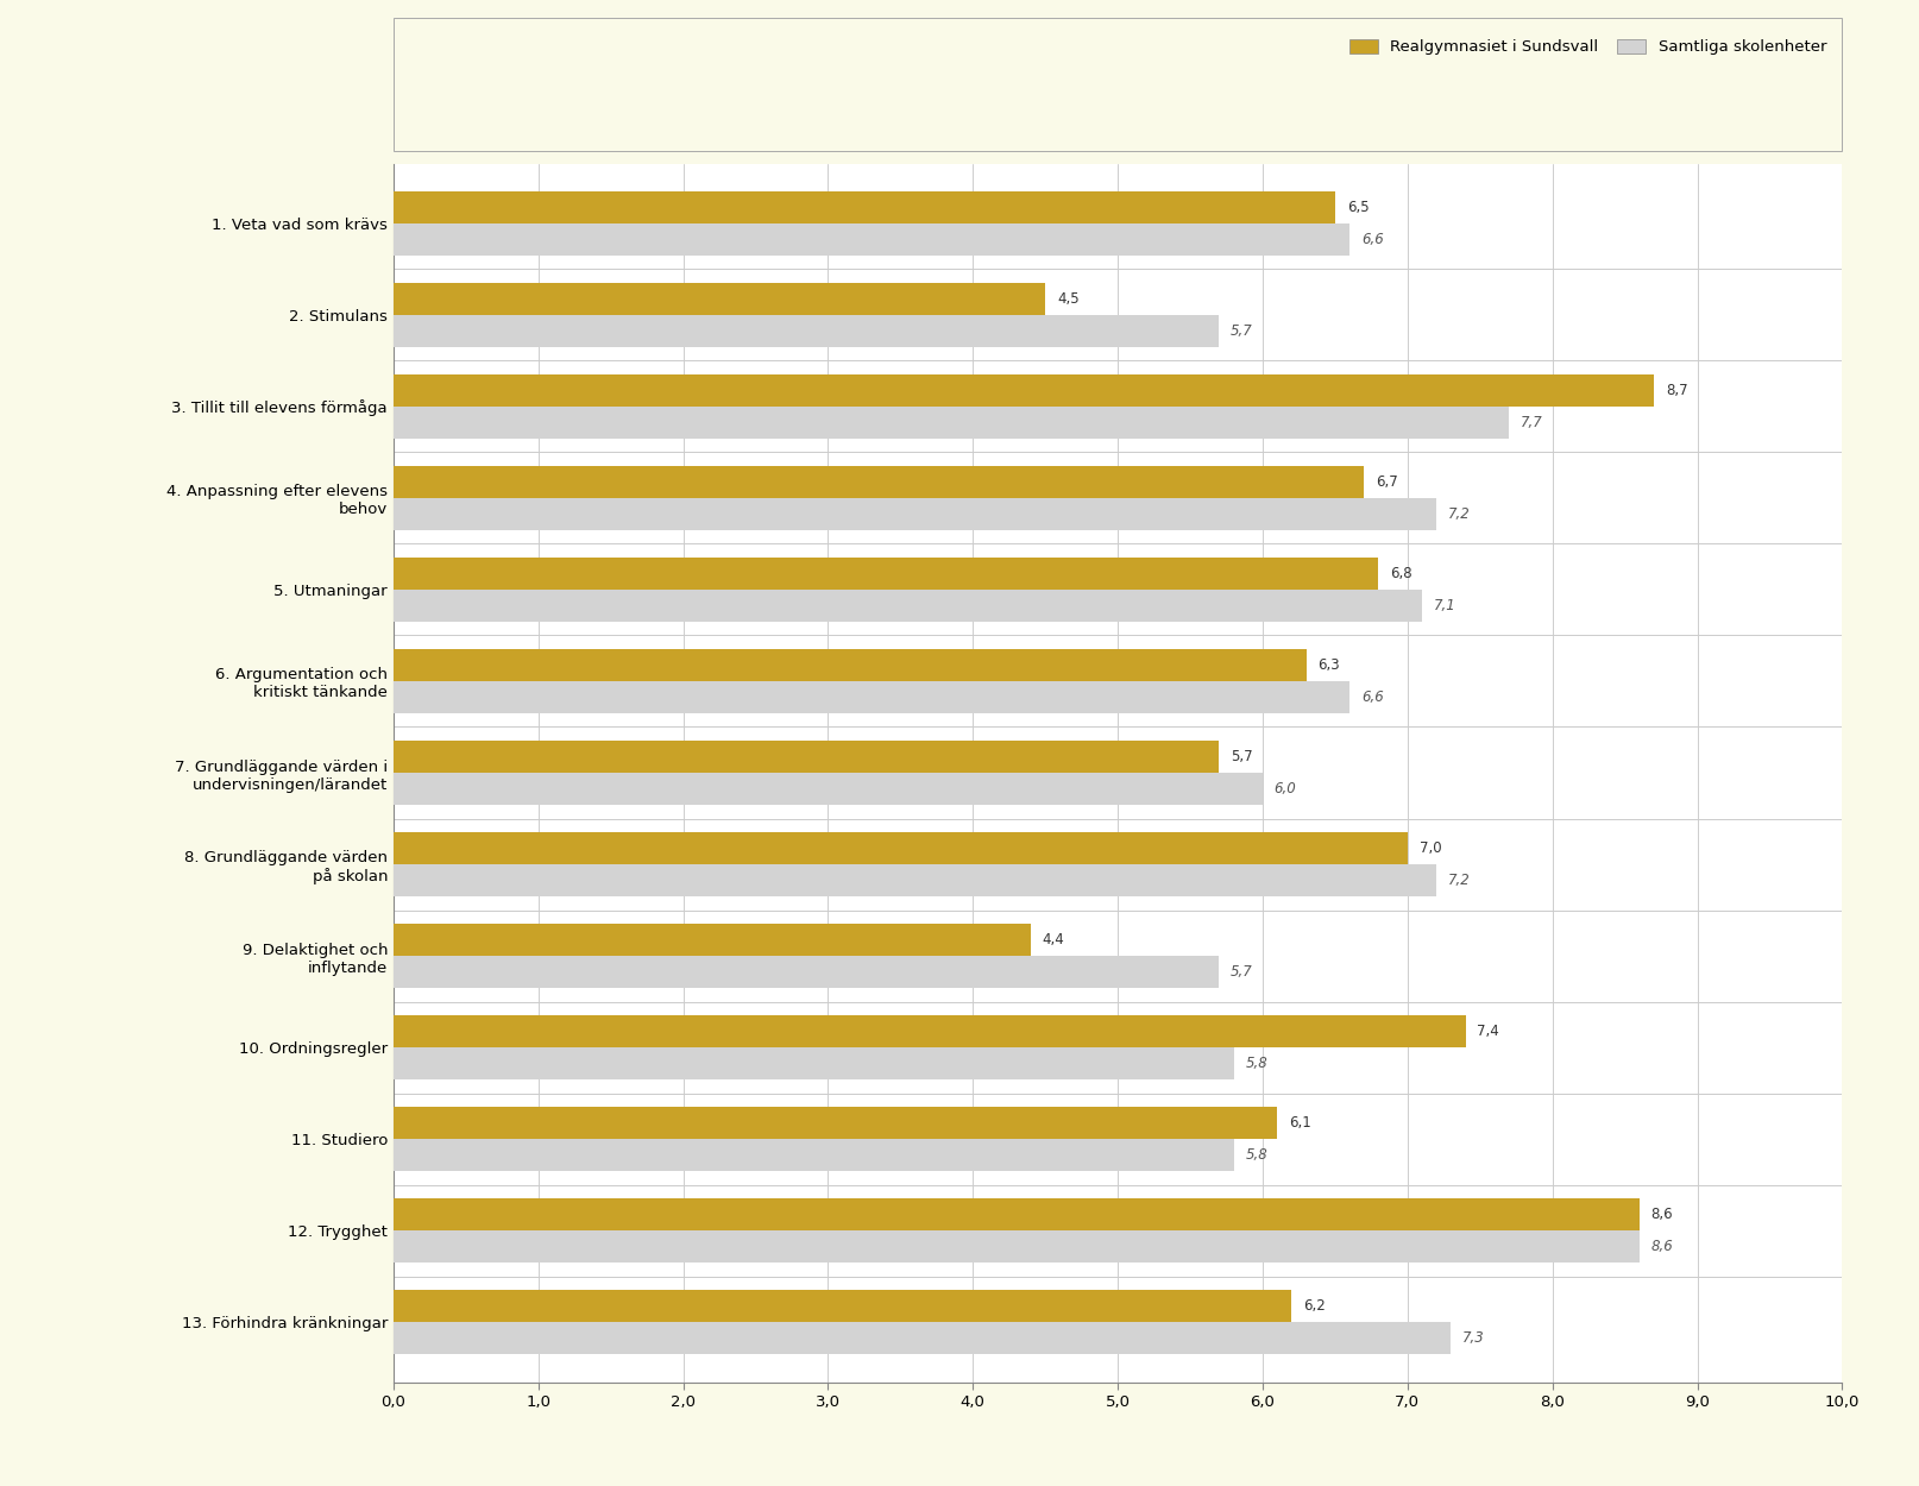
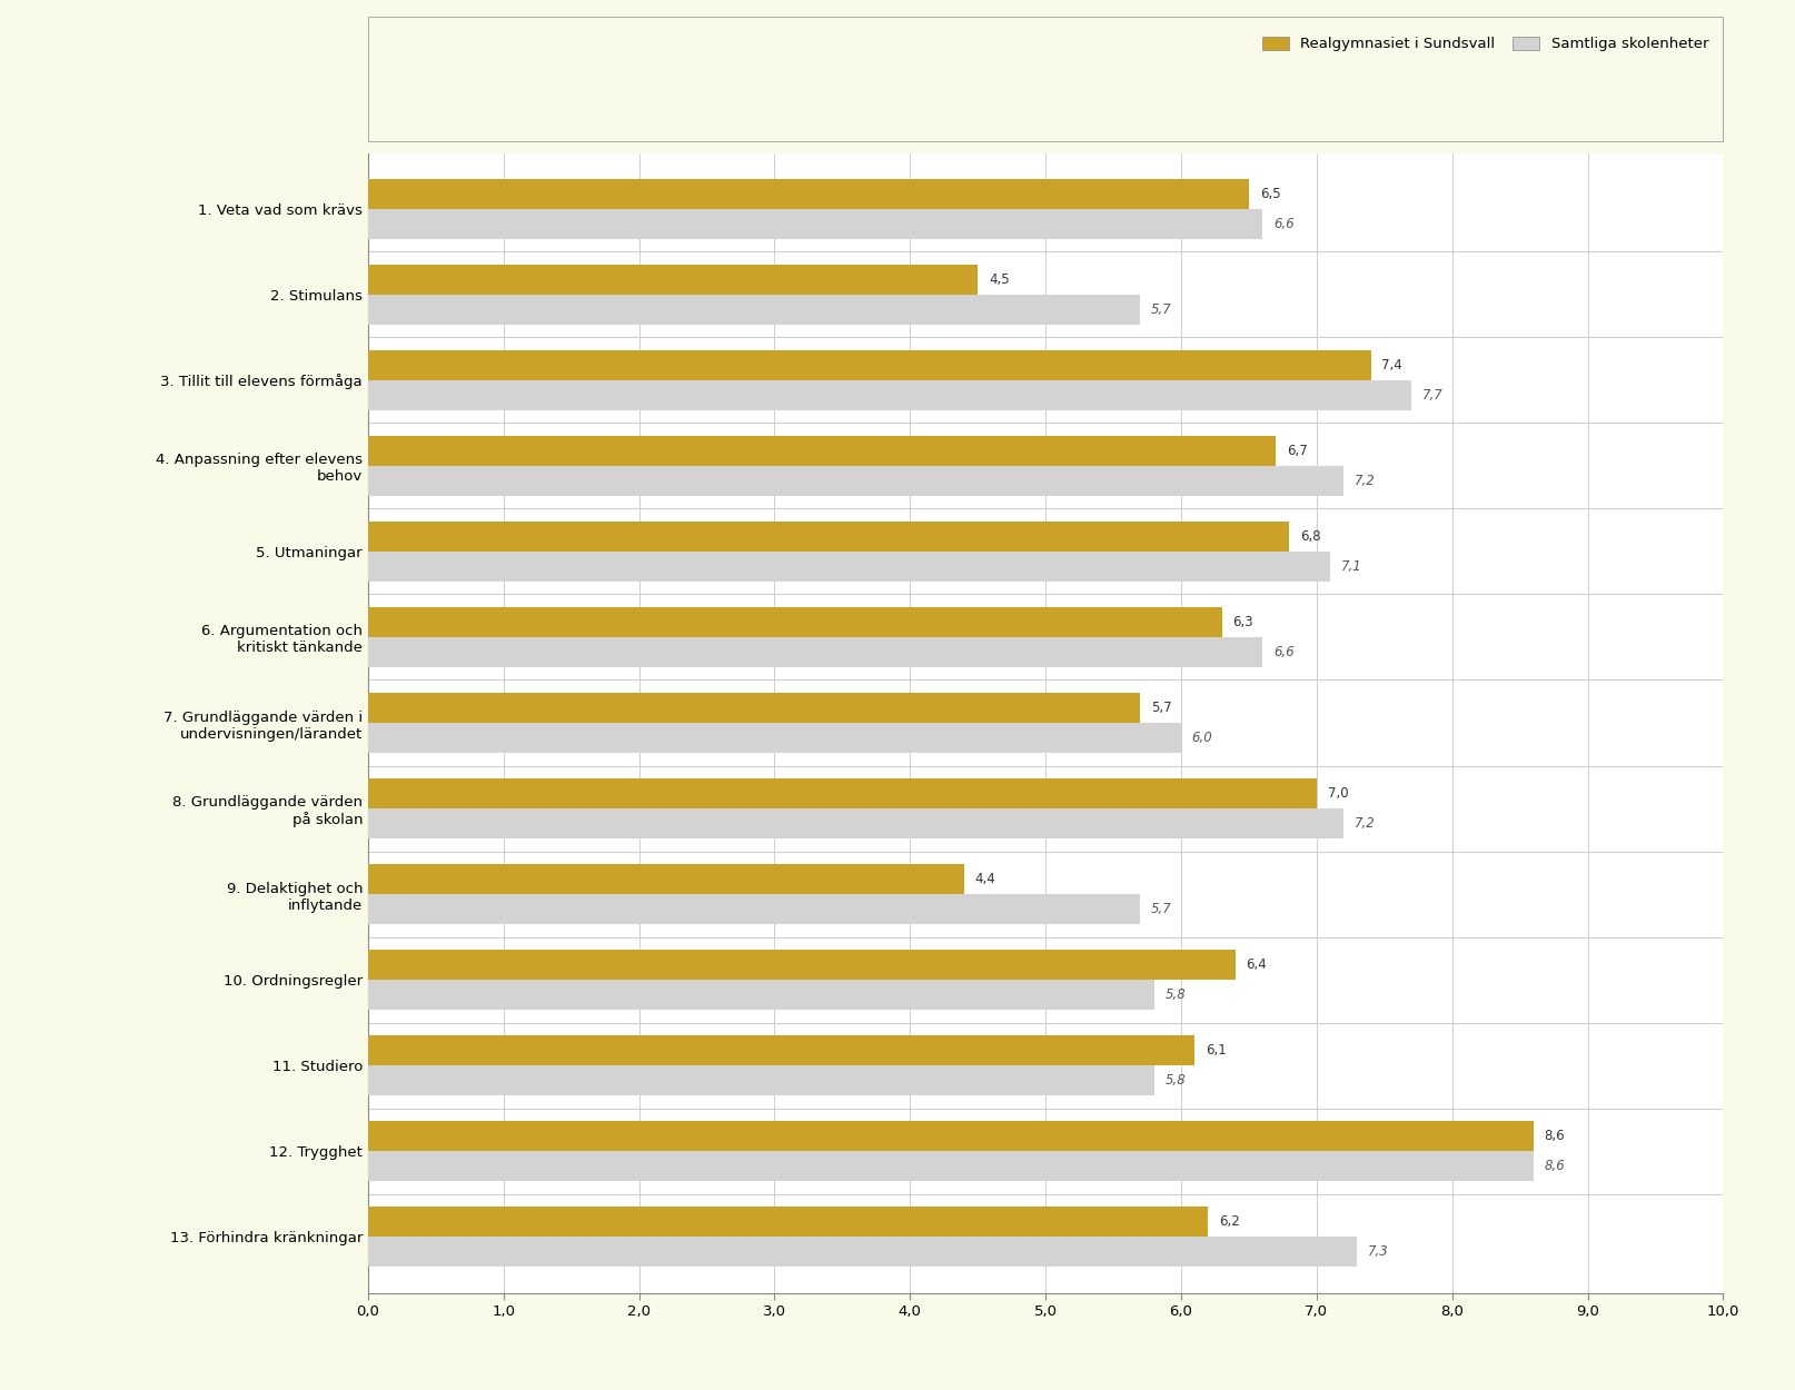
Realgymnasiet i Sundsvall/3. Tillit till elevens förmåga: 8,7 -> 7,4
Realgymnasiet i Sundsvall/10. Ordningsregler: 7,4 -> 6,4
